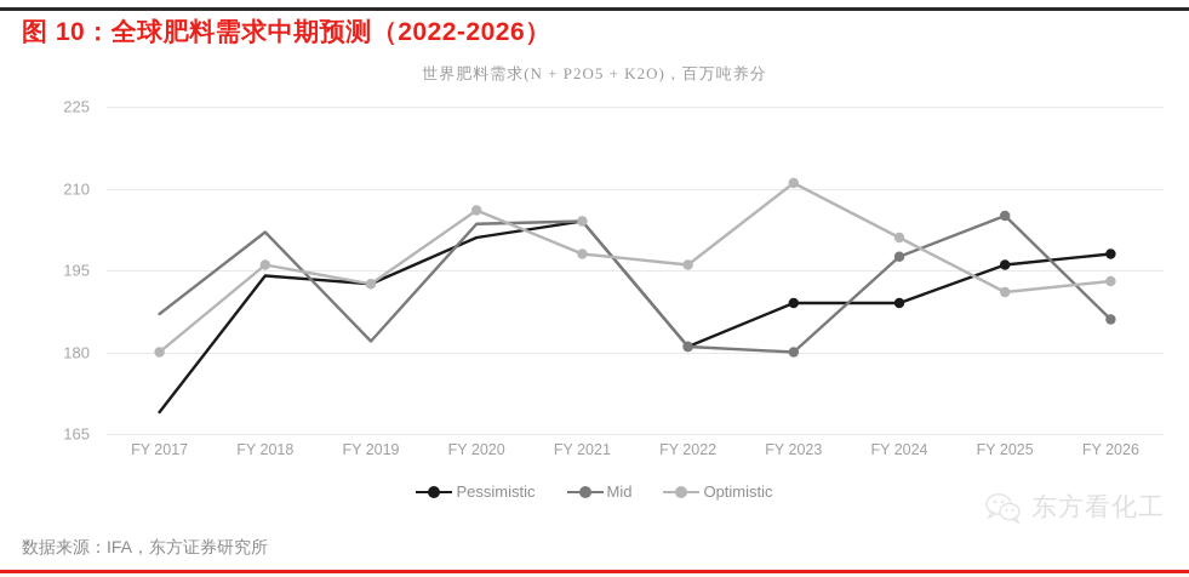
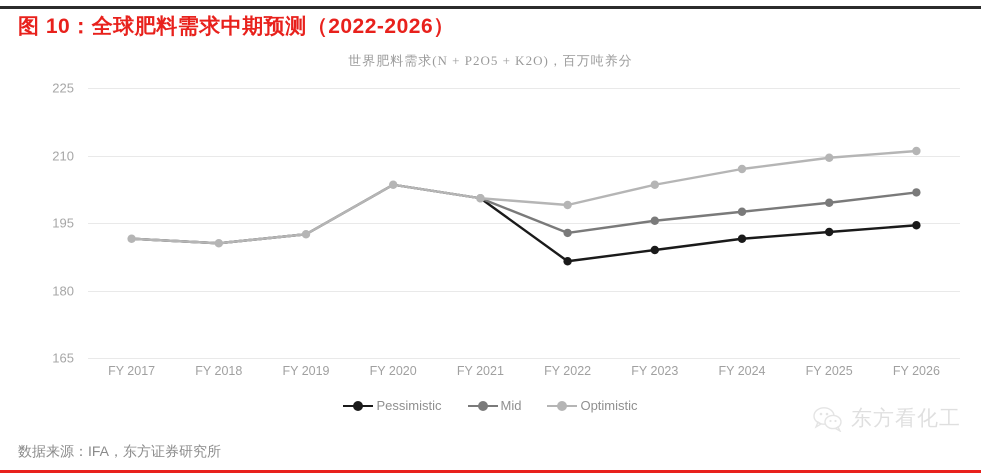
Pessimistic/FY 2017: 169 -> 192
Mid/FY 2017: 187 -> 192
Optimistic/FY 2017: 180 -> 192
Pessimistic/FY 2018: 194 -> 190
Mid/FY 2018: 202 -> 190
Optimistic/FY 2018: 196 -> 190
Mid/FY 2019: 182 -> 192
Pessimistic/FY 2020: 201 -> 204
Optimistic/FY 2020: 206 -> 204
Pessimistic/FY 2021: 204 -> 200
Mid/FY 2021: 204 -> 200
Optimistic/FY 2021: 198 -> 200
Pessimistic/FY 2022: 181 -> 186
Mid/FY 2022: 181 -> 193
Optimistic/FY 2022: 196 -> 199
Mid/FY 2023: 180 -> 196
Optimistic/FY 2023: 211 -> 204
Pessimistic/FY 2024: 189 -> 192
Optimistic/FY 2024: 201 -> 207
Pessimistic/FY 2025: 196 -> 193
Mid/FY 2025: 205 -> 200
Optimistic/FY 2025: 191 -> 210
Pessimistic/FY 2026: 198 -> 194
Mid/FY 2026: 186 -> 202
Optimistic/FY 2026: 193 -> 211
